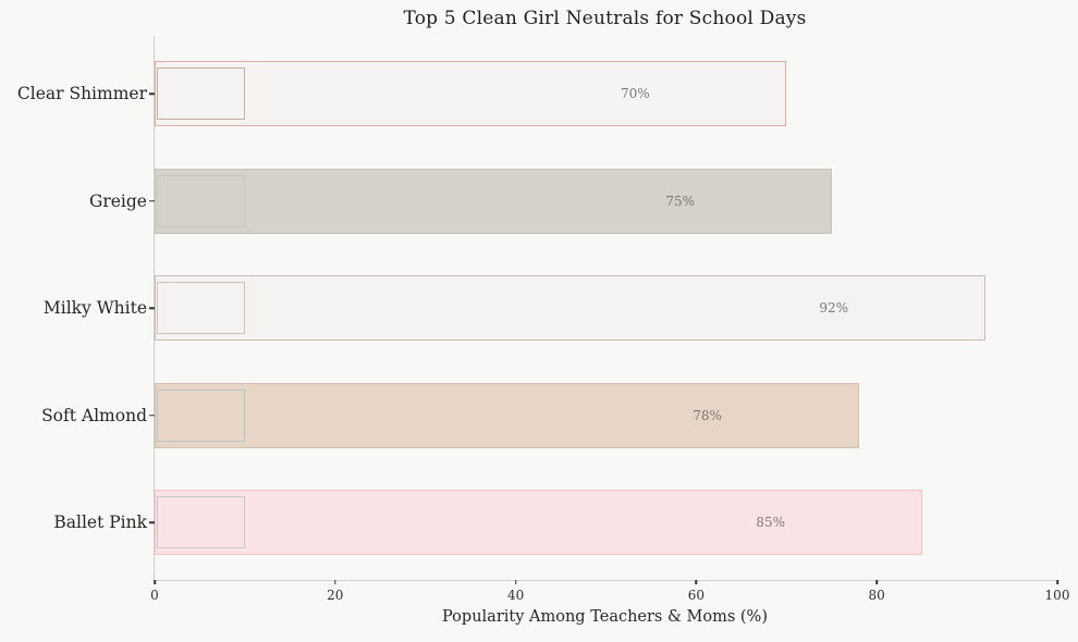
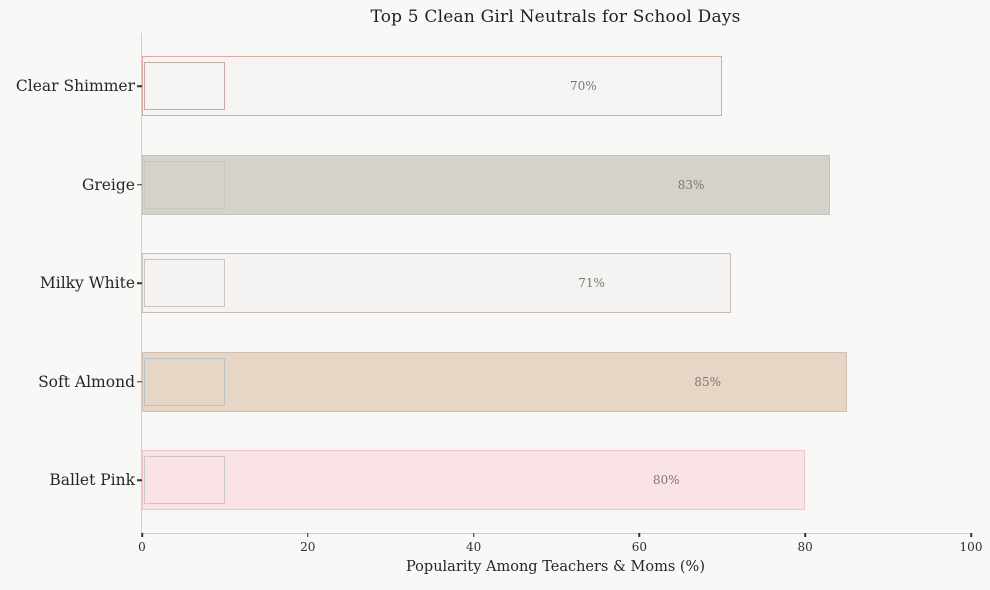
Greige: 75% -> 83%
Milky White: 92% -> 71%
Soft Almond: 78% -> 85%
Ballet Pink: 85% -> 80%
